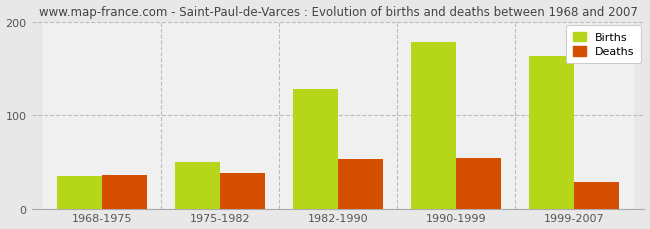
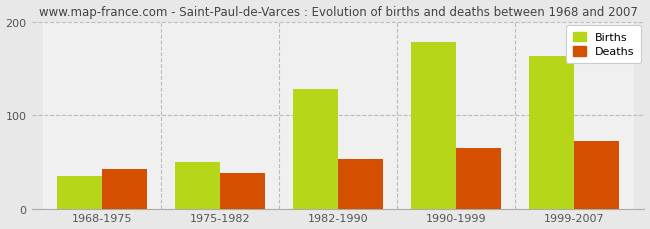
Deaths/1968-1975: 36 -> 42
Deaths/1990-1999: 54 -> 65
Deaths/1999-2007: 28 -> 72
